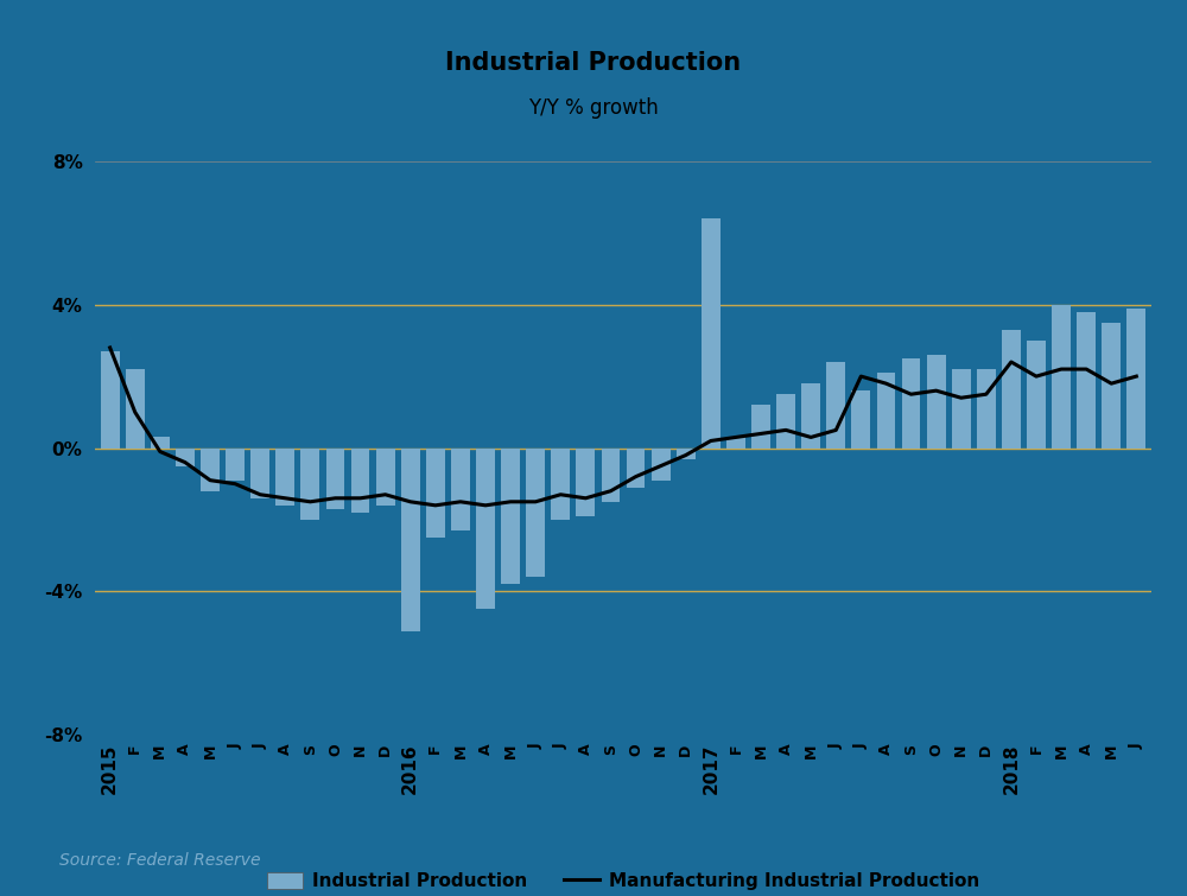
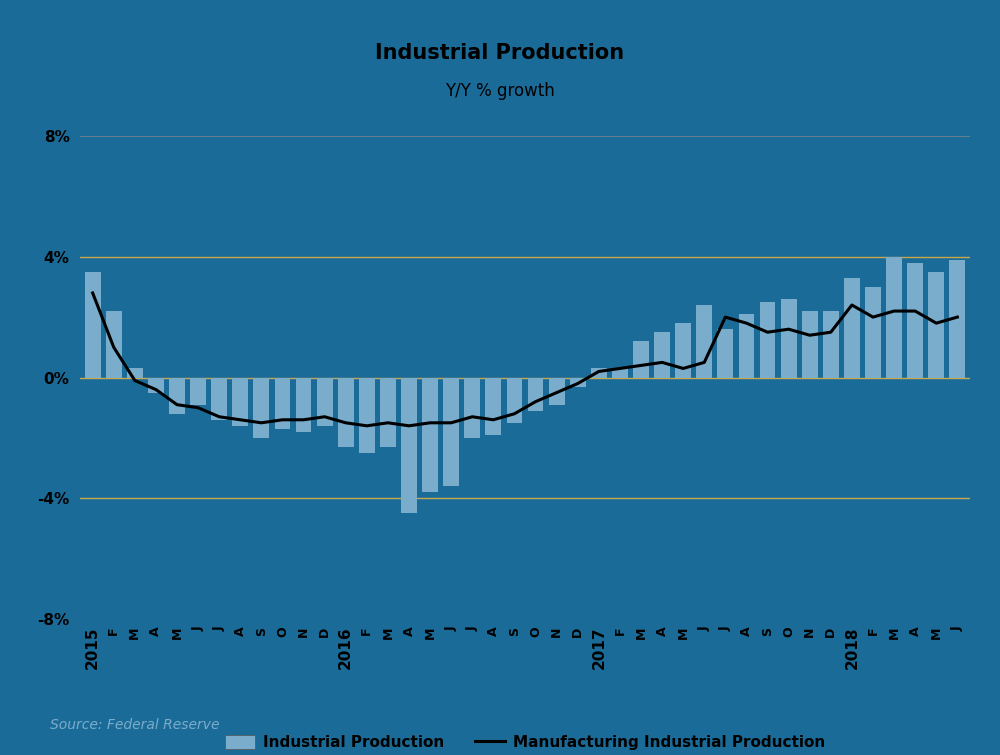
Industrial Production/2015: 2.7% -> 3.5%
Industrial Production/2016: -5.1% -> -2.3%
Industrial Production/2017: 6.4% -> 0.3%
